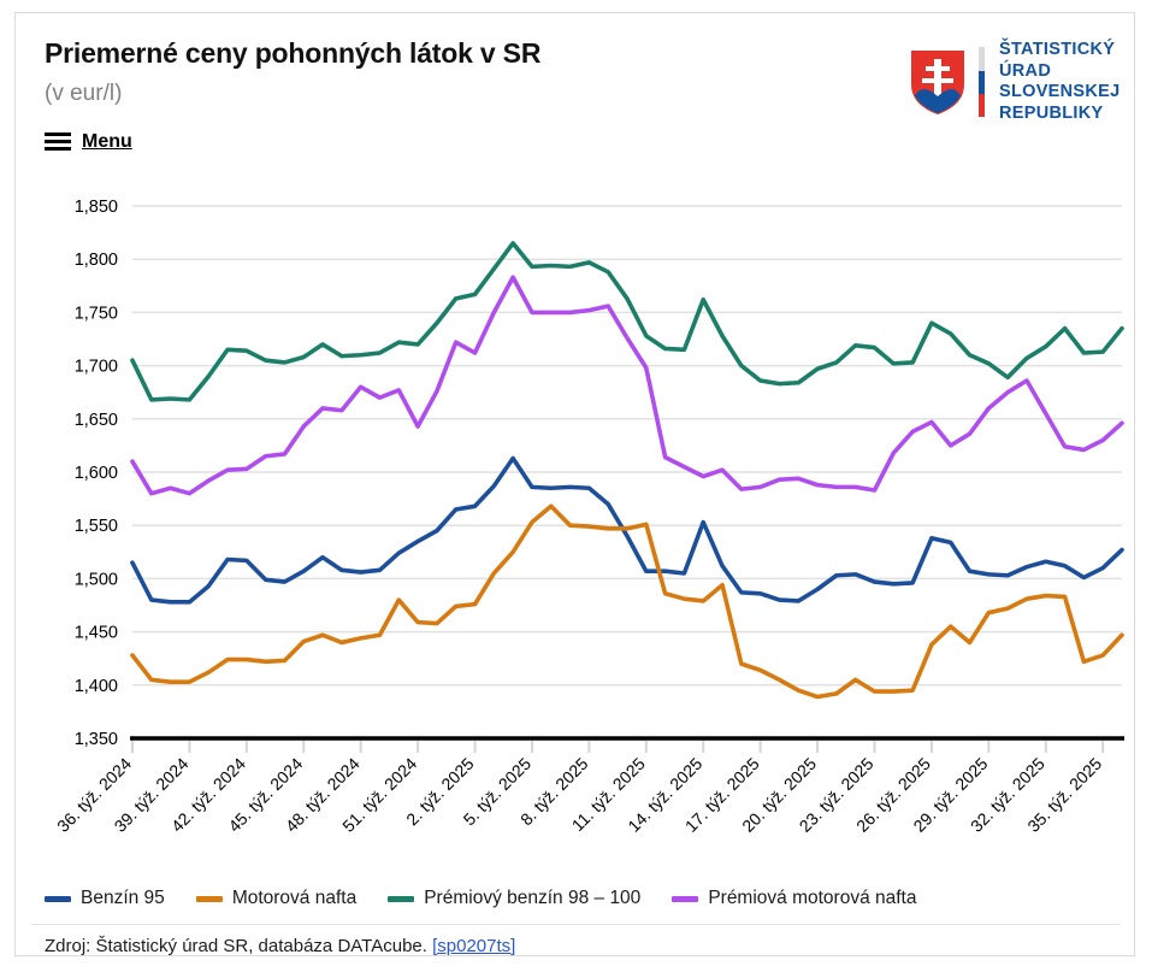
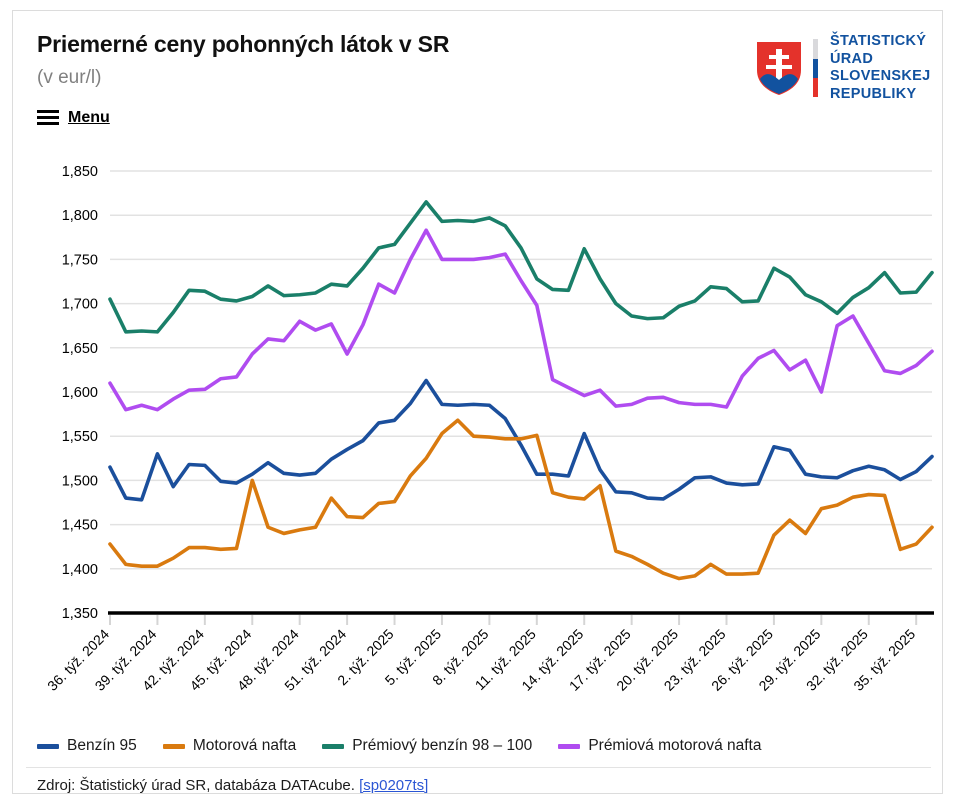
Benzín 95/39. týž. 2024: 1,48 -> 1,53
Motorová nafta/45. týž. 2024: 1,44 -> 1,50
Prémiová motorová nafta/29. týž. 2025: 1,66 -> 1,60
